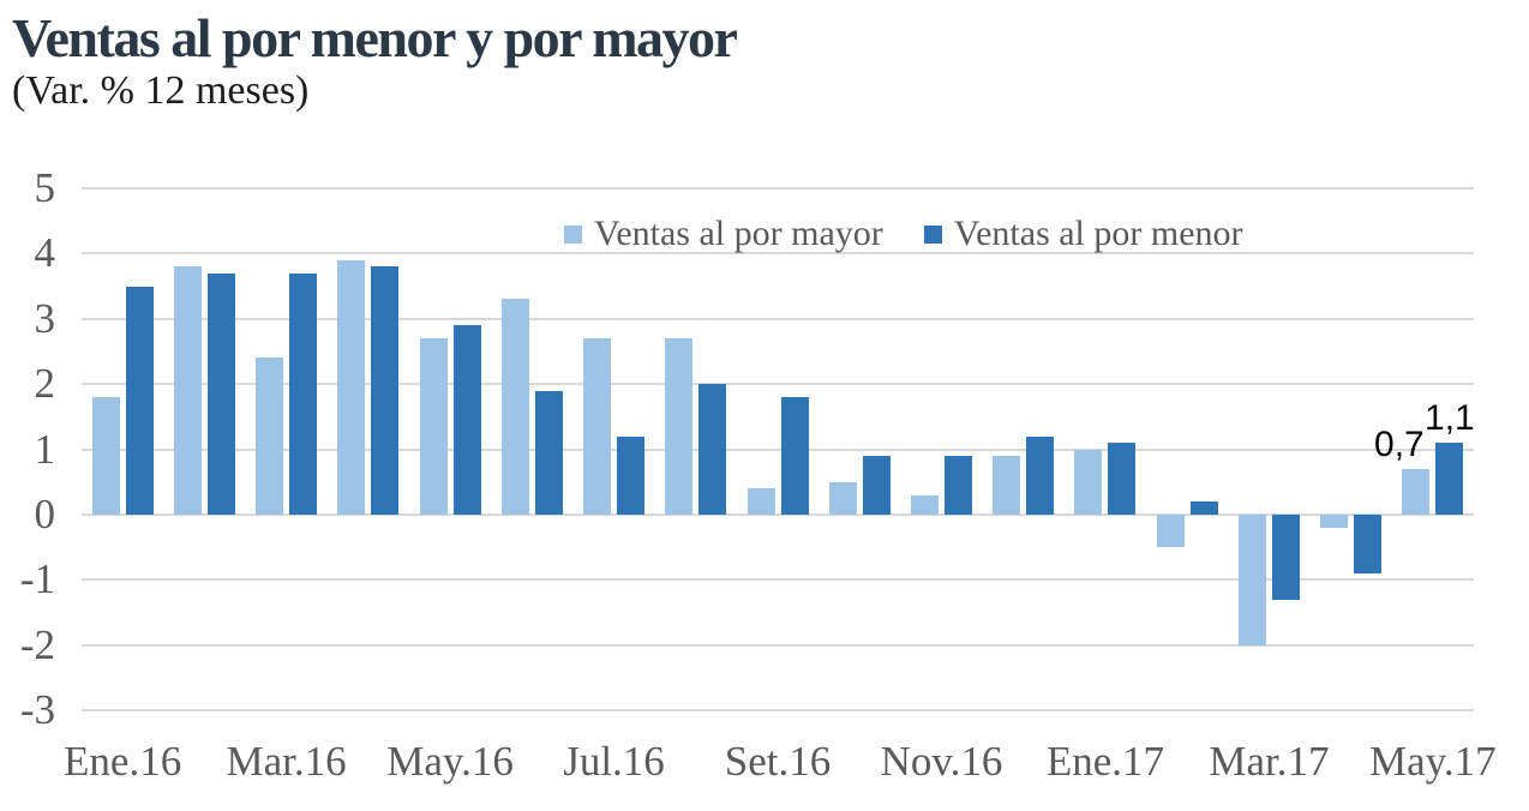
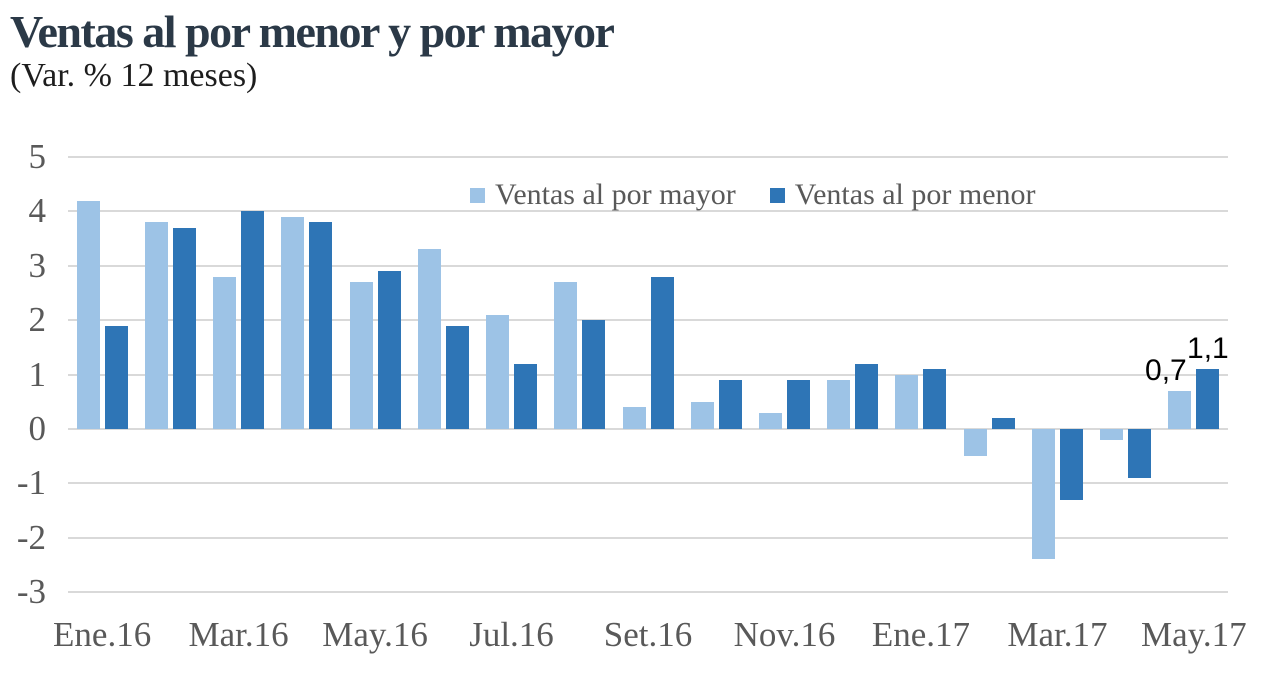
Ventas al por mayor/Ene.16: 1.8 -> 4.2
Ventas al por menor/Ene.16: 3.5 -> 1.9
Ventas al por mayor/Mar.16: 2.4 -> 2.8
Ventas al por menor/Mar.16: 3.7 -> 4.0
Ventas al por mayor/Jul.16: 2.7 -> 2.1
Ventas al por menor/Set.16: 1.8 -> 2.8
Ventas al por mayor/Mar.17: -2.0 -> -2.4
